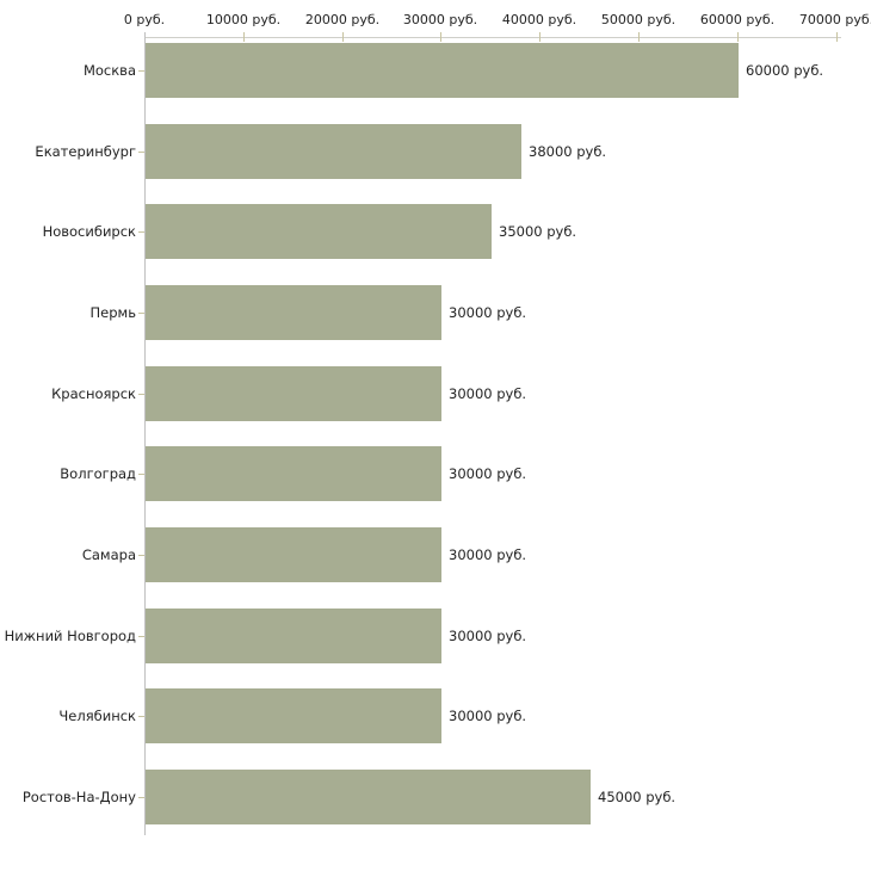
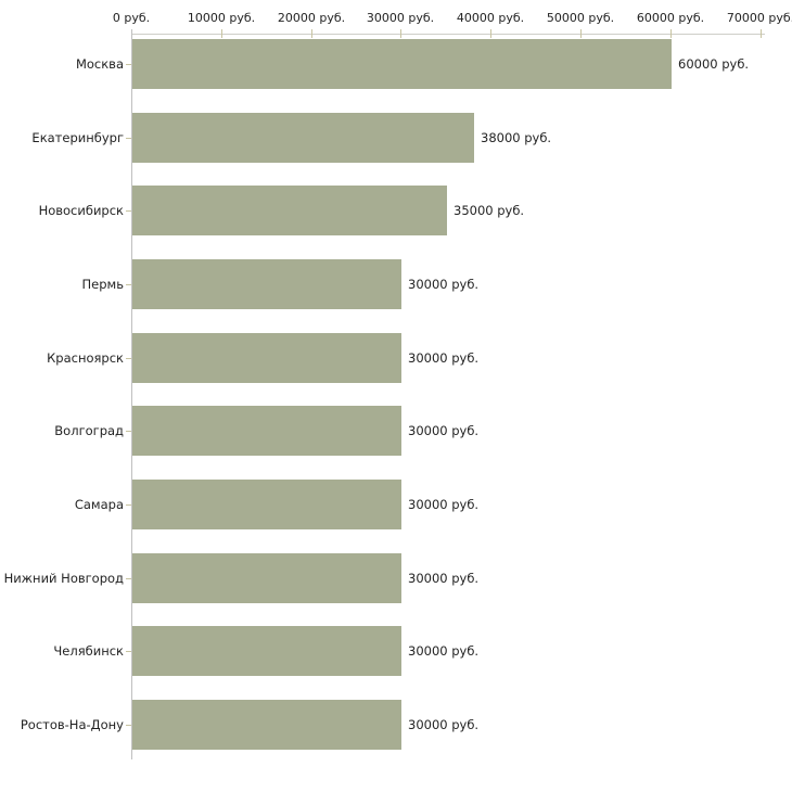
Ростов-На-Дону: 45000 -> 30000
